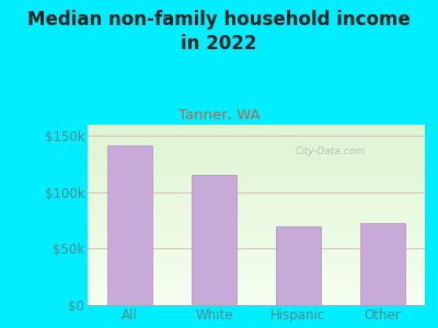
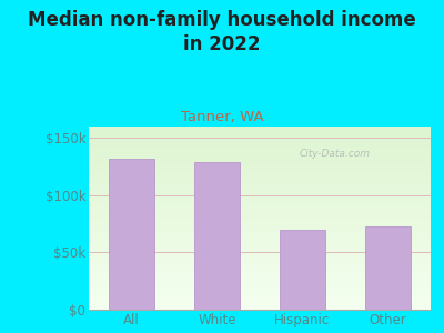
All: $142k -> $132k
White: $115k -> $129k
